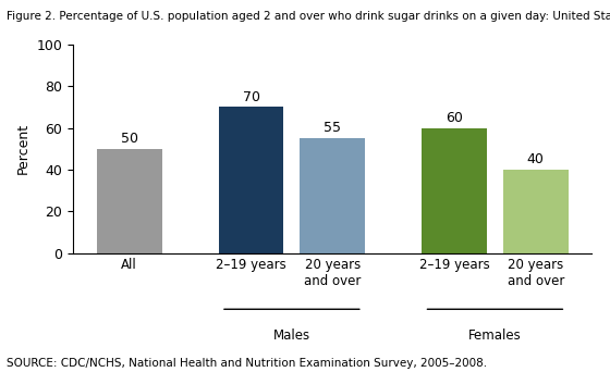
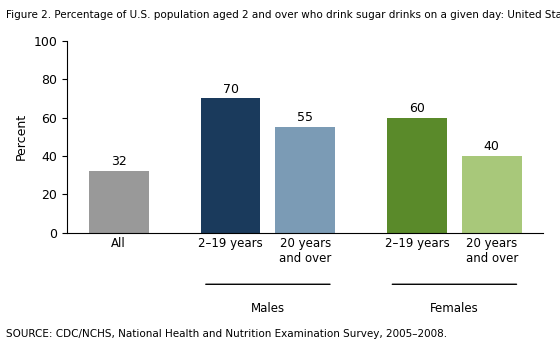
All: 50 -> 32
